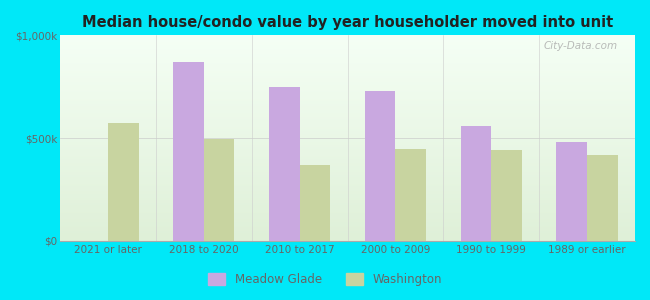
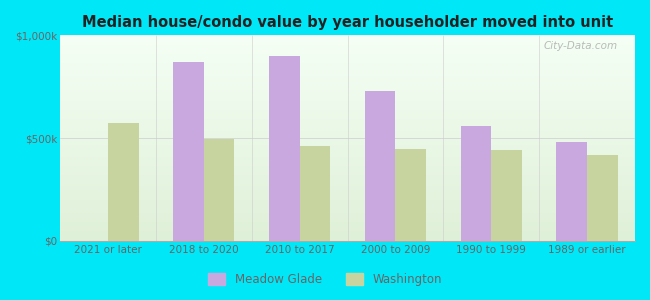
Meadow Glade/2010 to 2017: $750k -> $900k
Washington/2010 to 2017: $370k -> $460k
